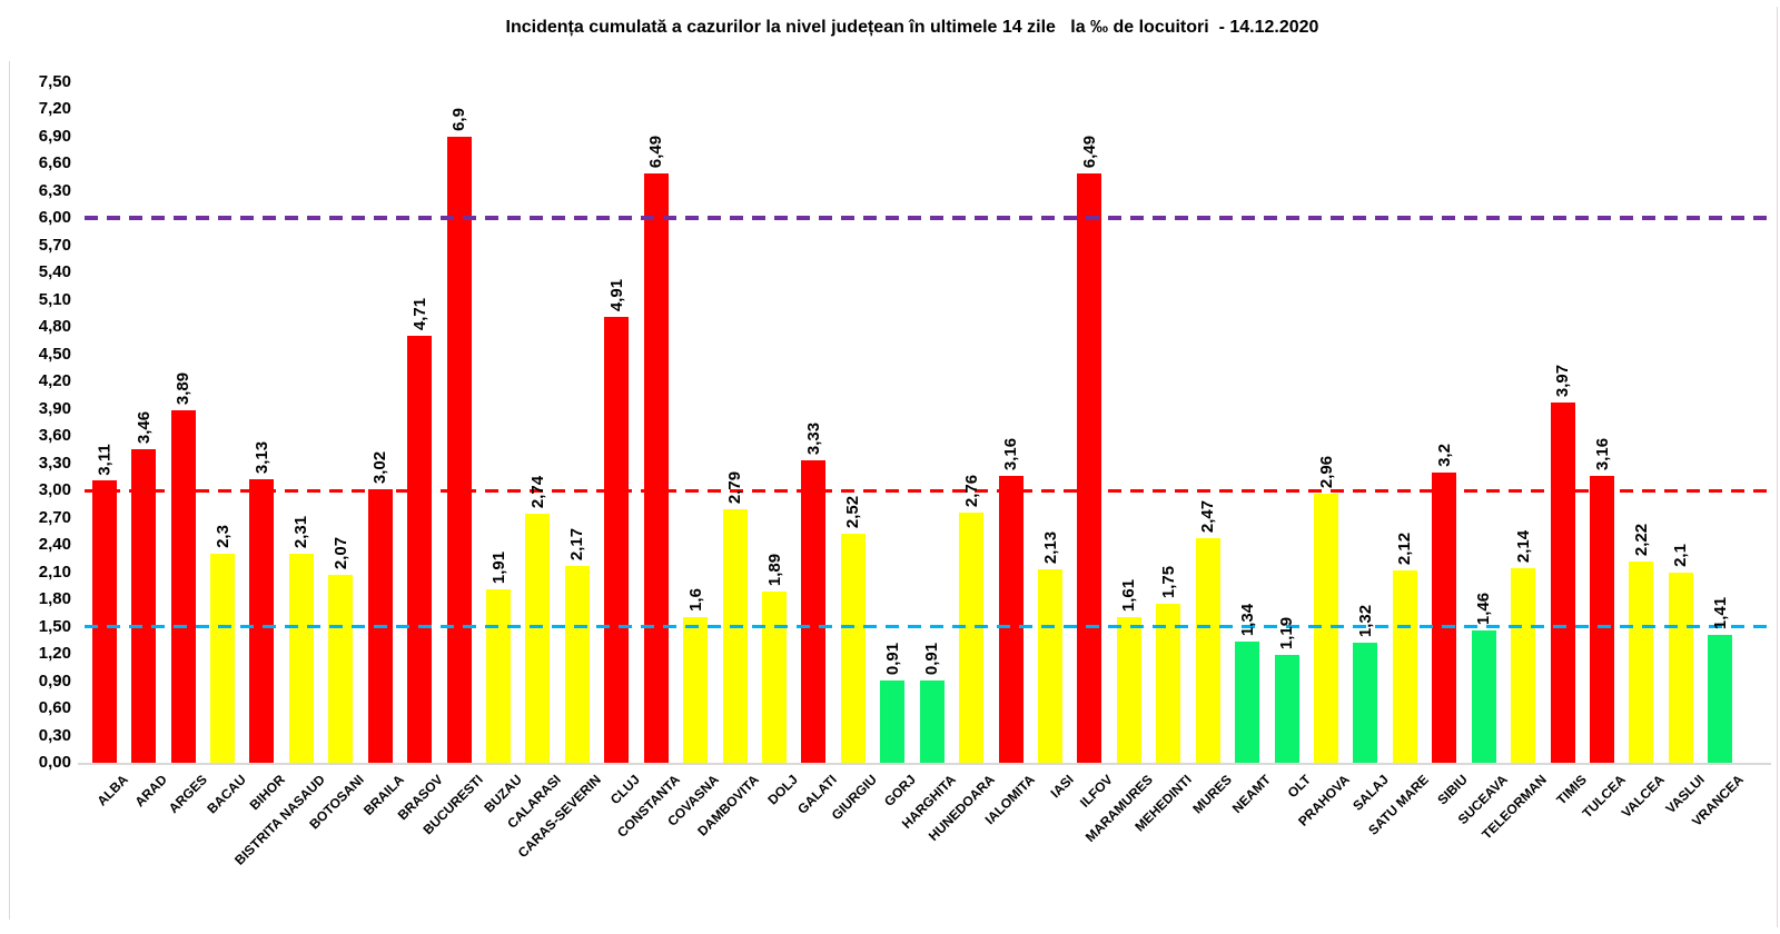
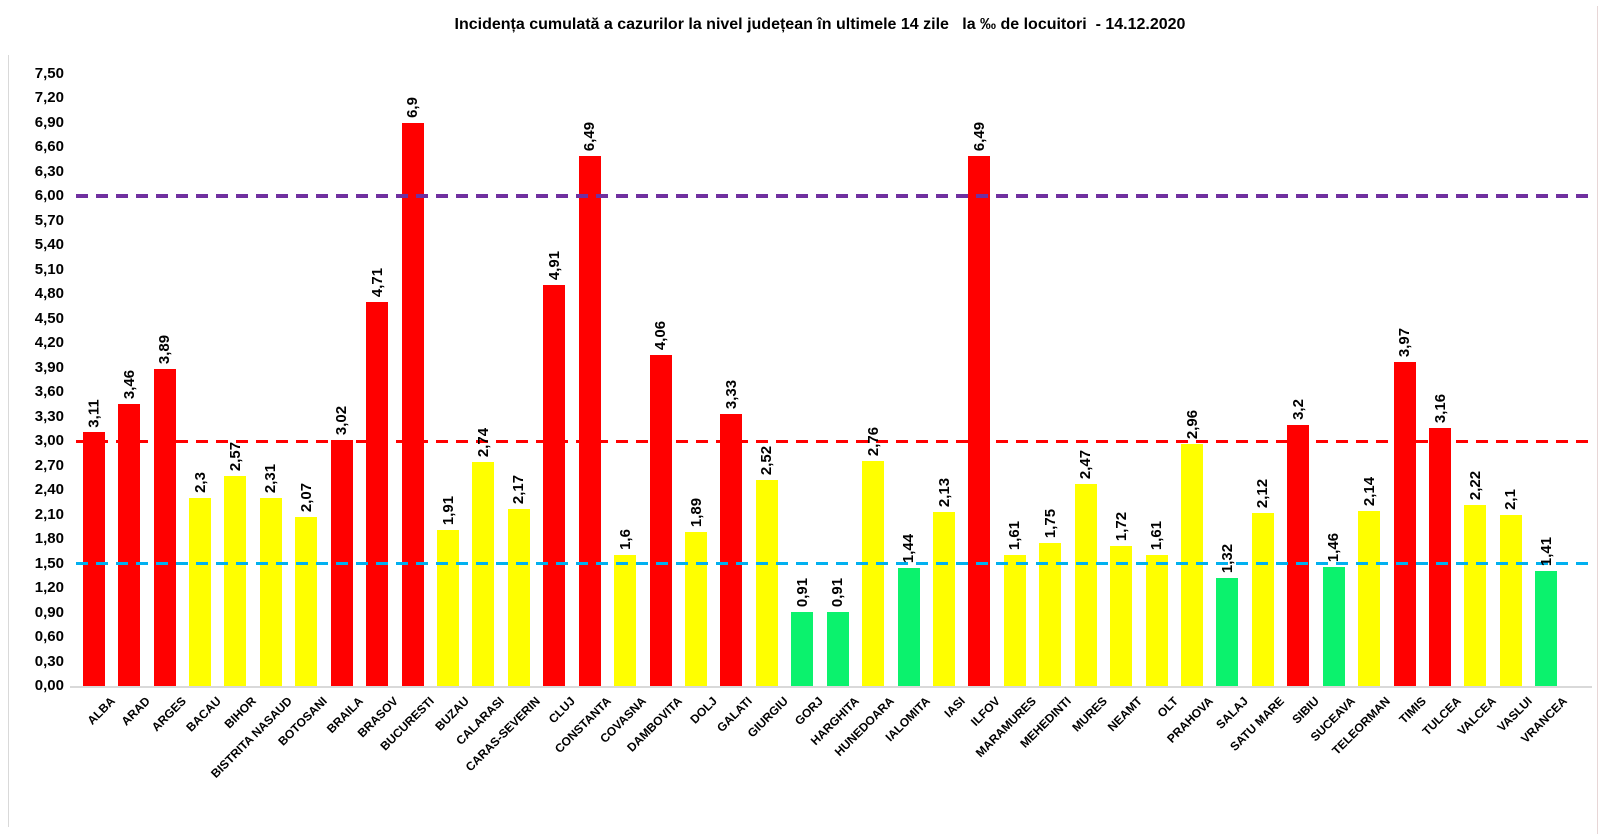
BIHOR: 3,13 -> 2,57
DAMBOVITA: 2,79 -> 4,06
IALOMITA: 3,16 -> 1,44
NEAMT: 1,34 -> 1,72
OLT: 1,19 -> 1,61
